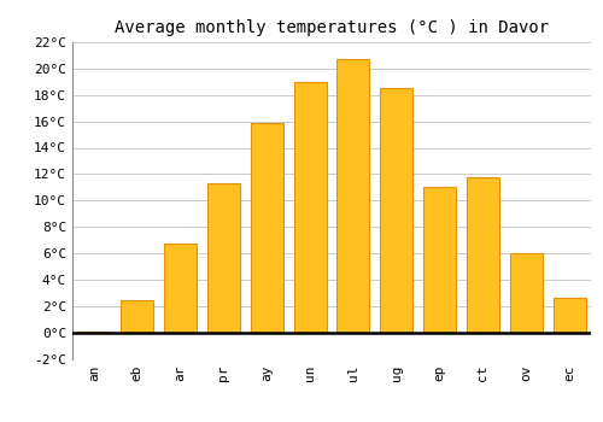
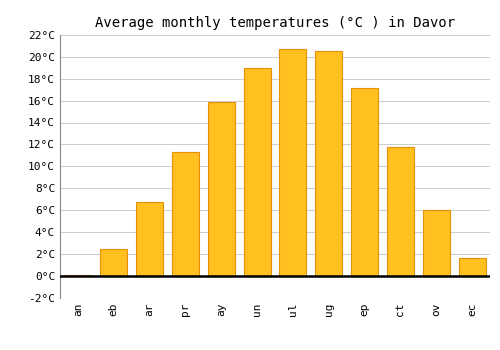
ug: 18.5°C -> 20.5°C
ep: 11.0°C -> 17.2°C
ec: 2.6°C -> 1.6°C
